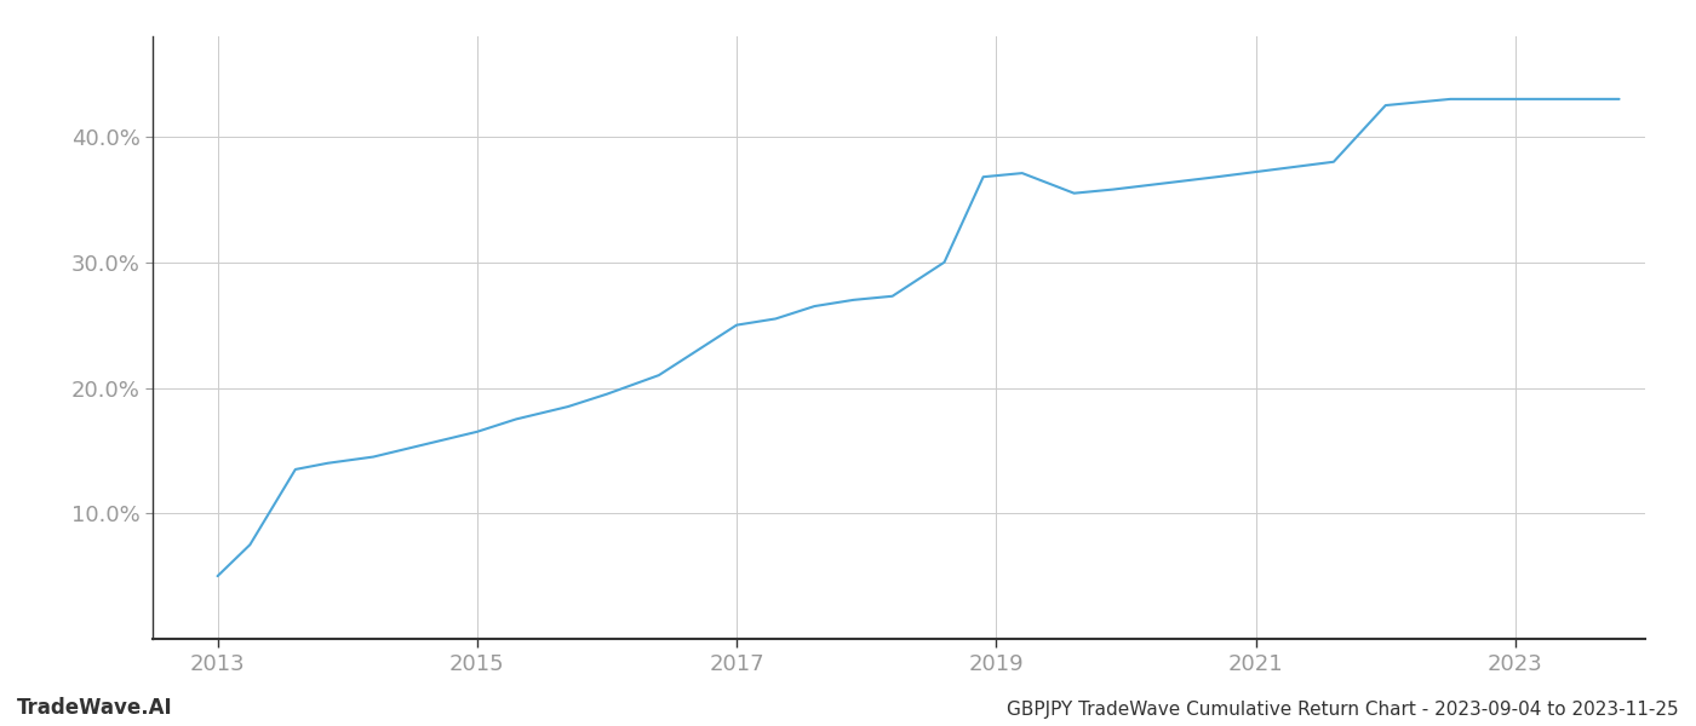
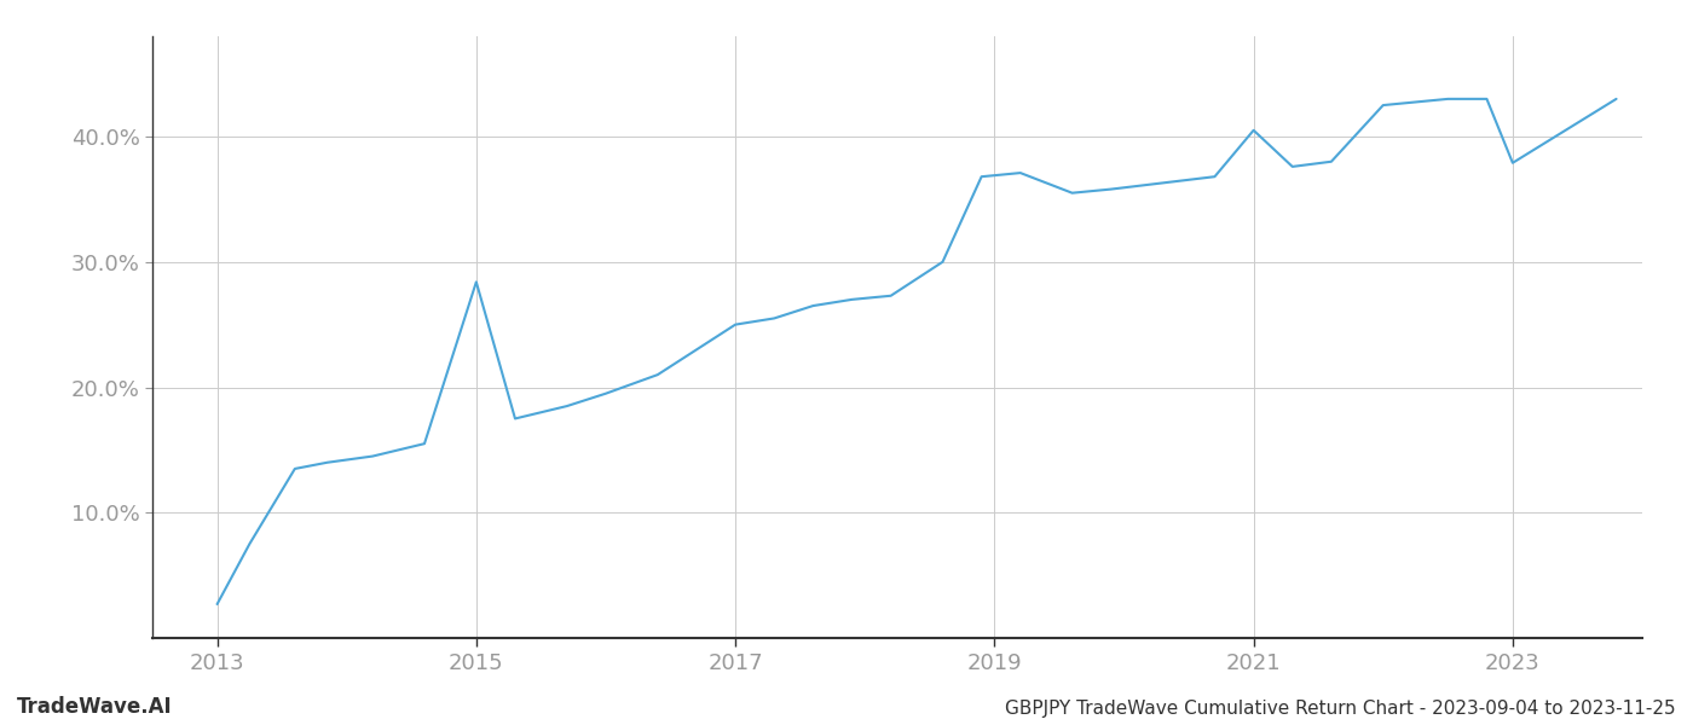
2013: 5.0% -> 2.7%
2015: 16.5% -> 28.4%
2021: 37.2% -> 40.5%
2023: 43.0% -> 37.9%
